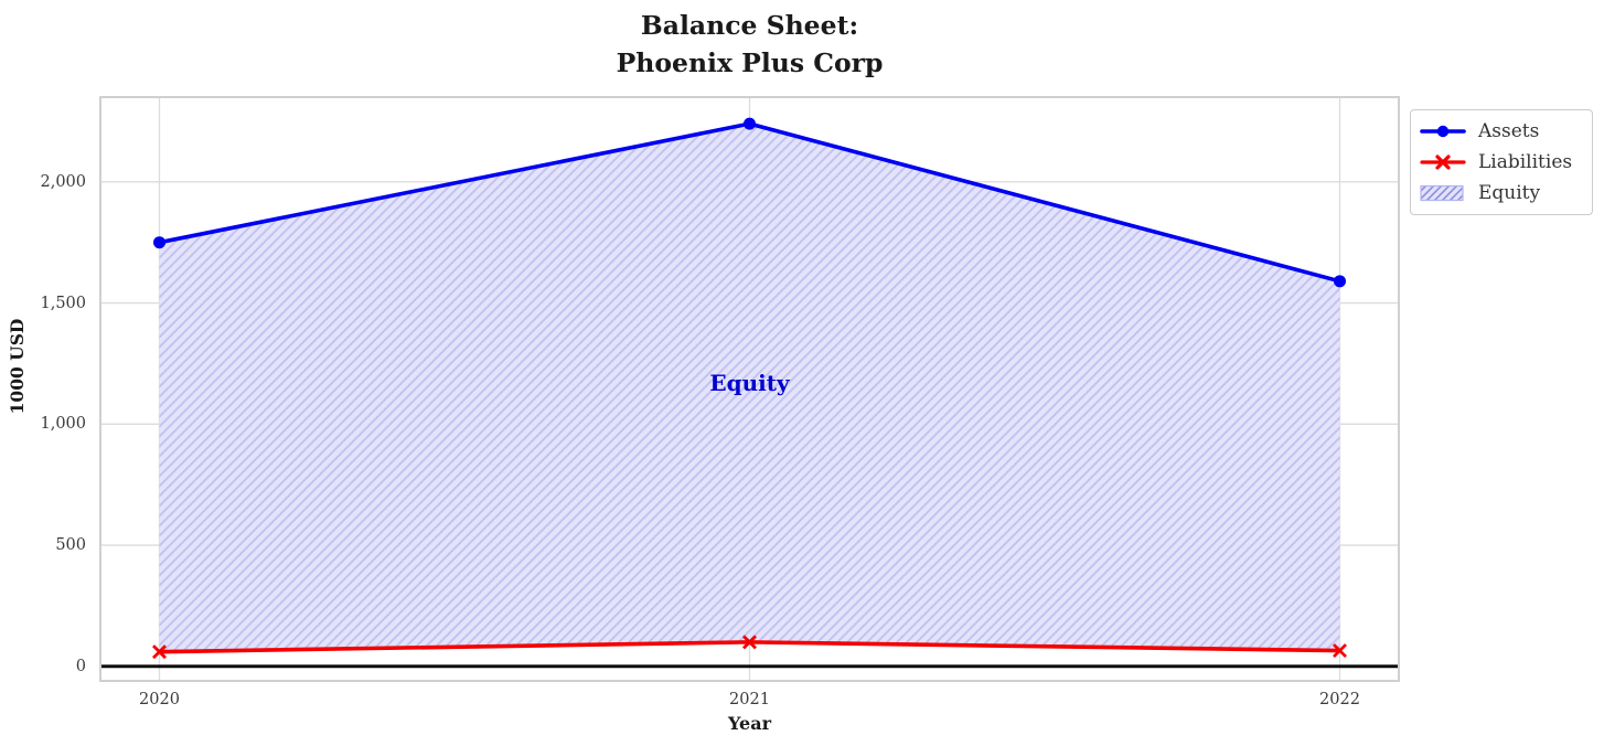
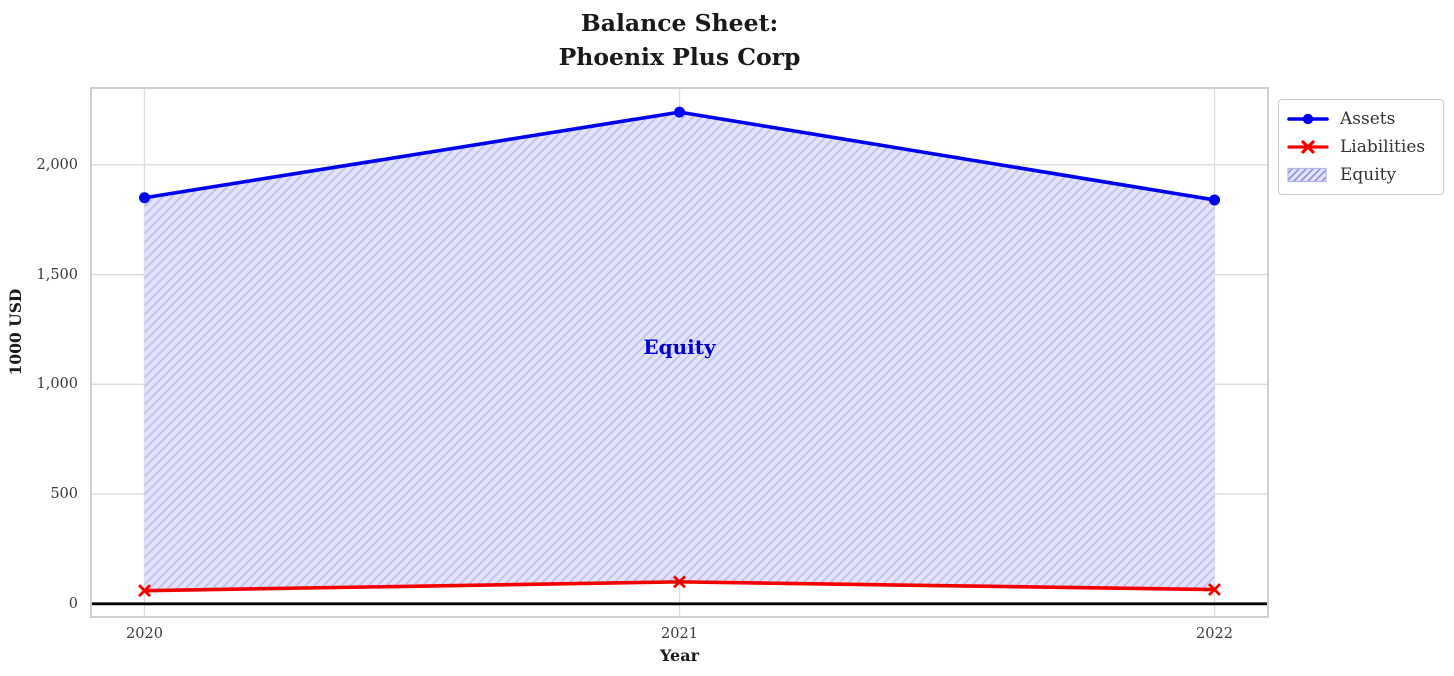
Assets/2020: 1750 -> 1850
Assets/2022: 1590 -> 1840
